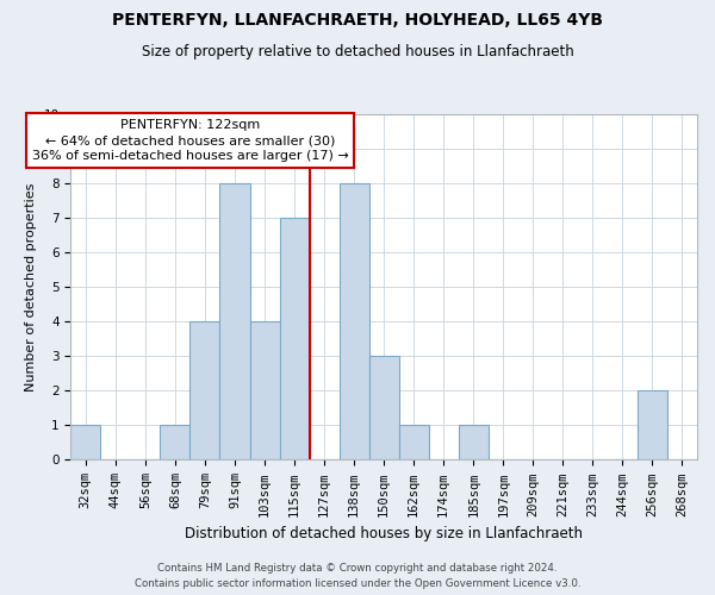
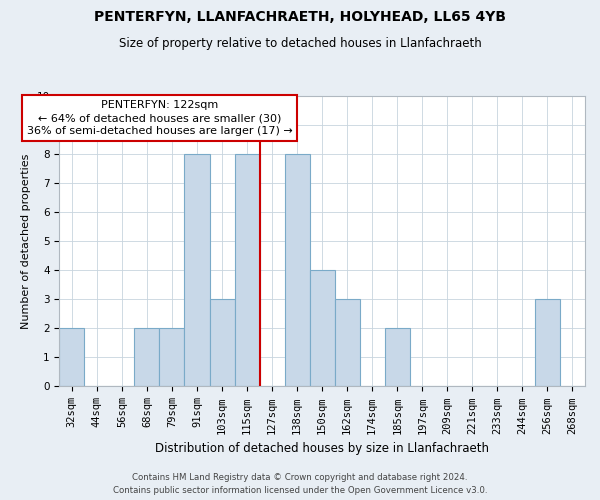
32sqm: 1 -> 2
68sqm: 1 -> 2
79sqm: 4 -> 2
103sqm: 4 -> 3
115sqm: 7 -> 8
150sqm: 3 -> 4
162sqm: 1 -> 3
185sqm: 1 -> 2
256sqm: 2 -> 3
